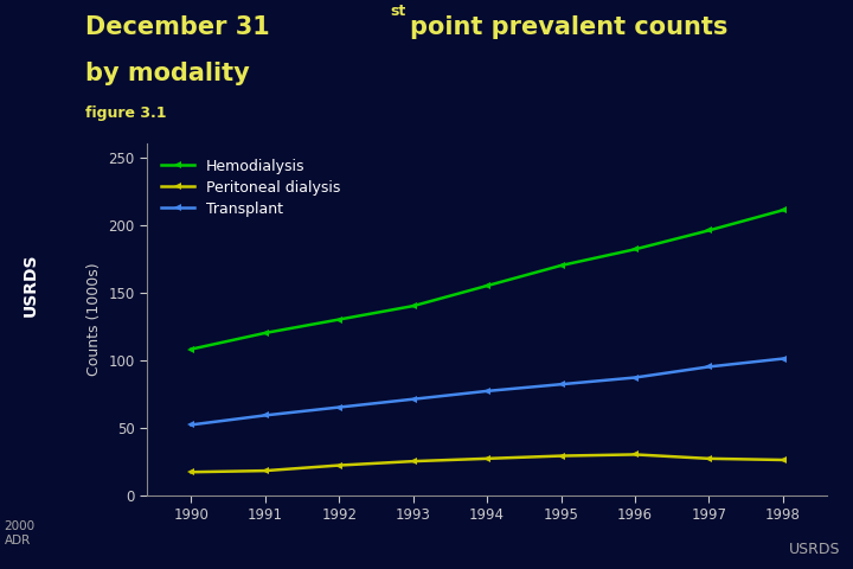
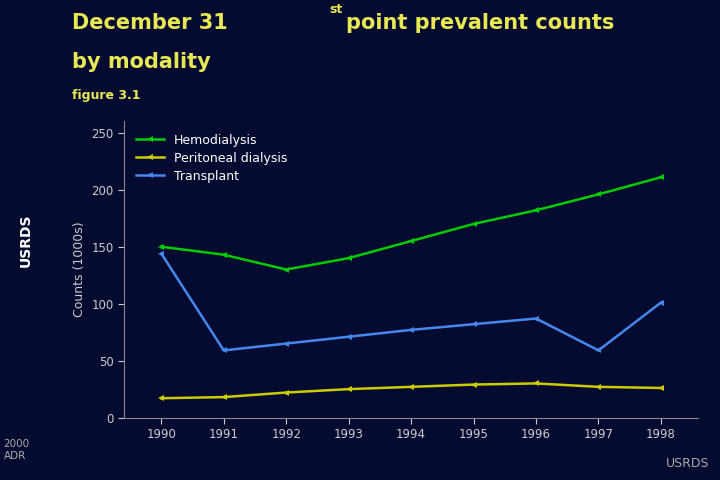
Hemodialysis/1990: 108 -> 150
Transplant/1990: 52 -> 144
Hemodialysis/1991: 120 -> 143
Transplant/1997: 95 -> 59
